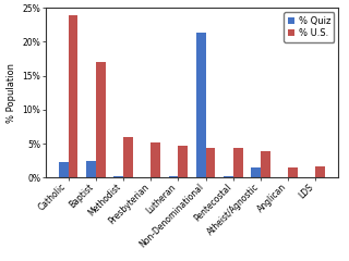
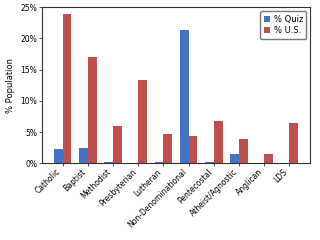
% U.S./Presbyterian: 5.2% -> 13.4%
% U.S./Pentecostal: 4.3% -> 6.8%
% U.S./LDS: 1.6% -> 6.4%
